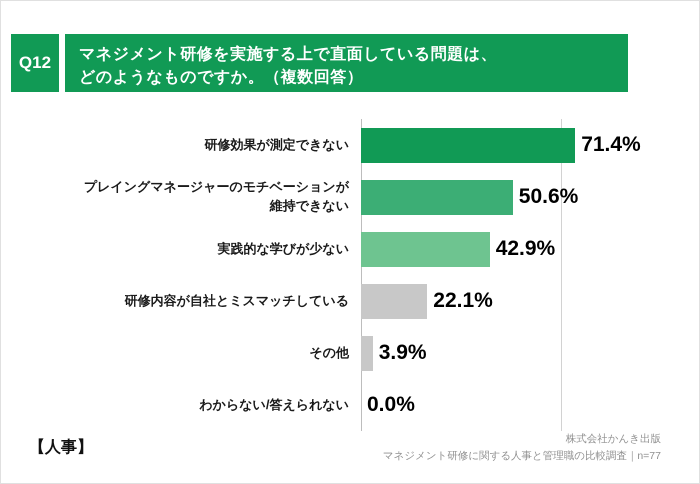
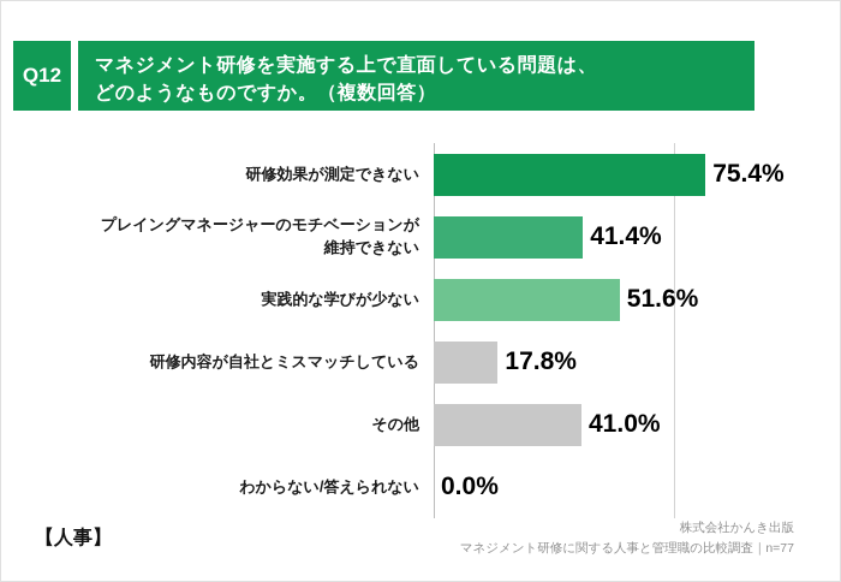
研修効果が測定できない: 71.4% -> 75.4%
プレイングマネージャーのモチベーションが 維持できない: 50.6% -> 41.4%
実践的な学びが少ない: 42.9% -> 51.6%
研修内容が自社とミスマッチしている: 22.1% -> 17.8%
その他: 3.9% -> 41.0%
